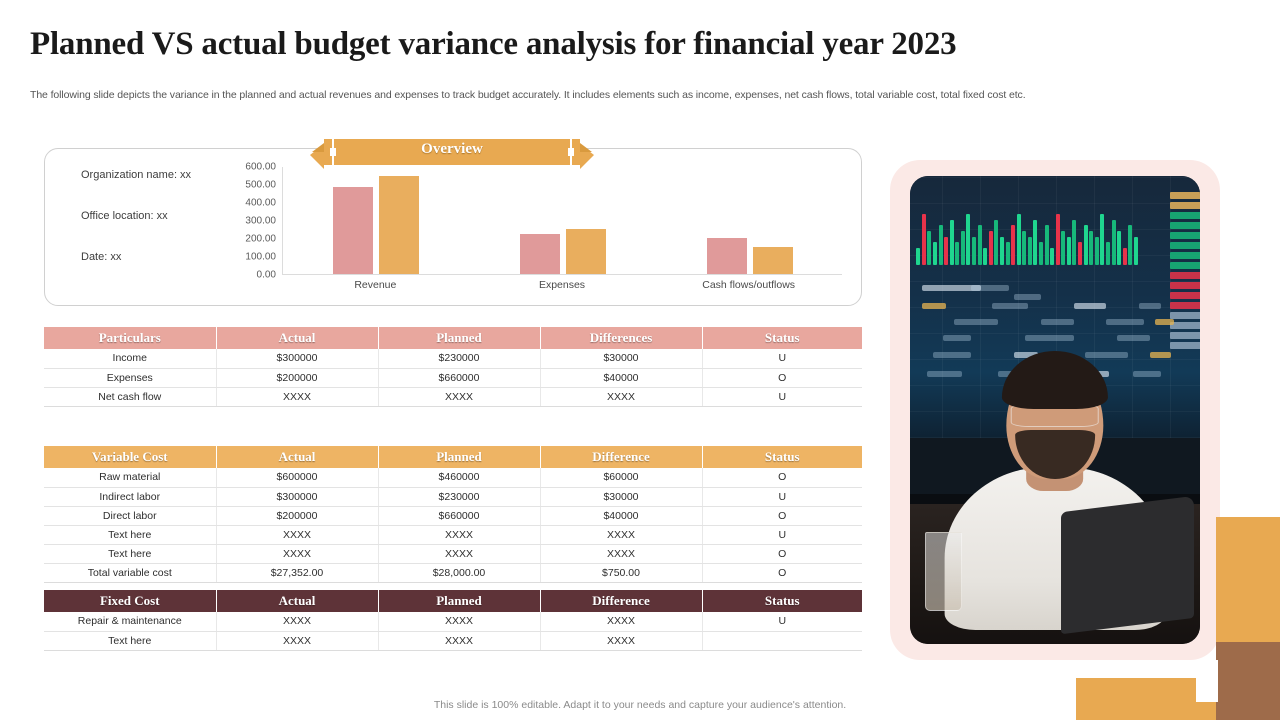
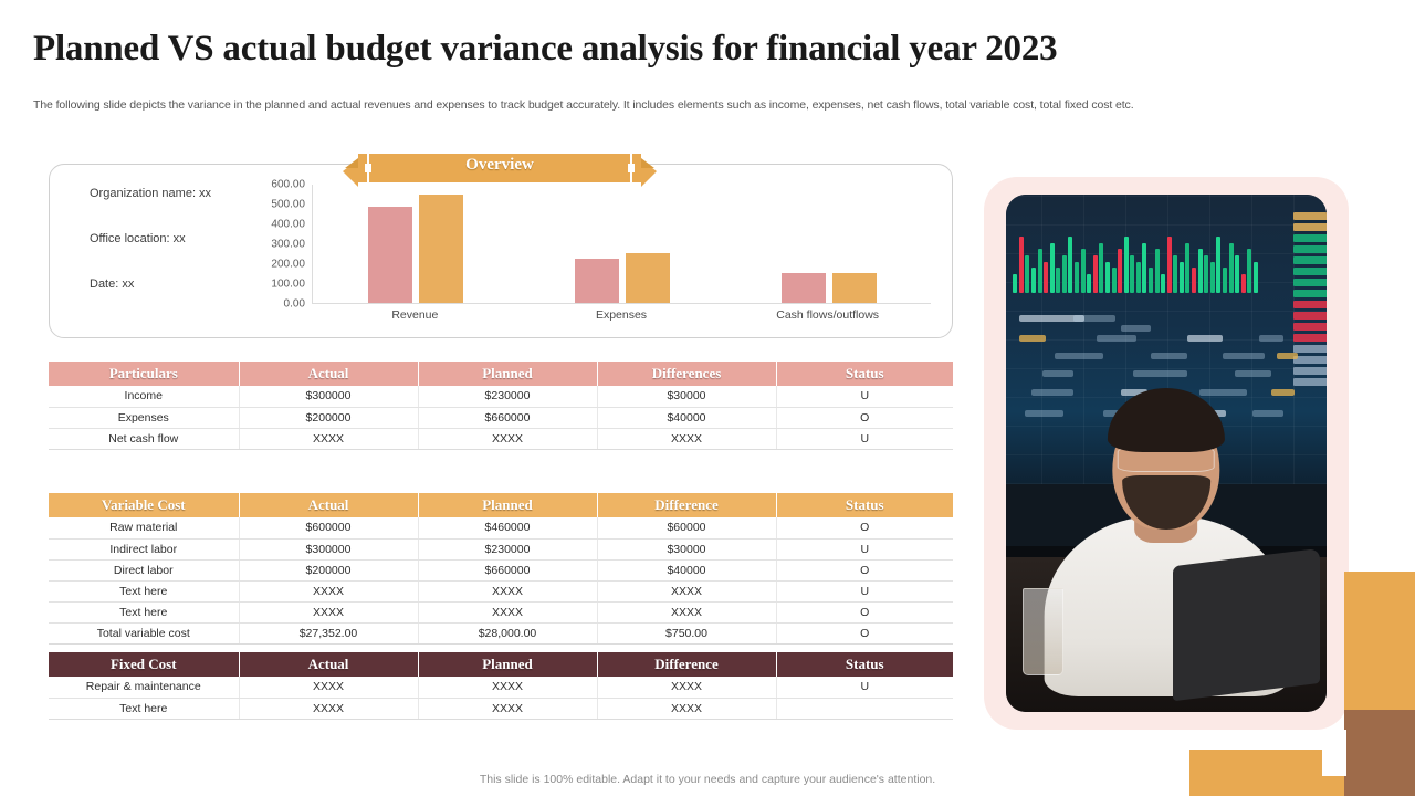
Actual/Cash flows/outflows: 200 -> 150
